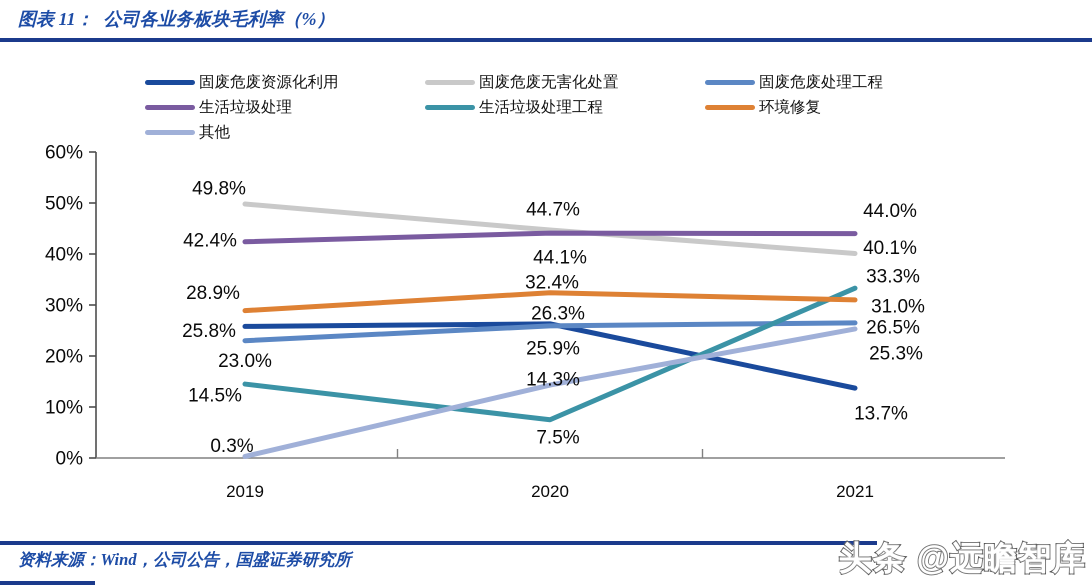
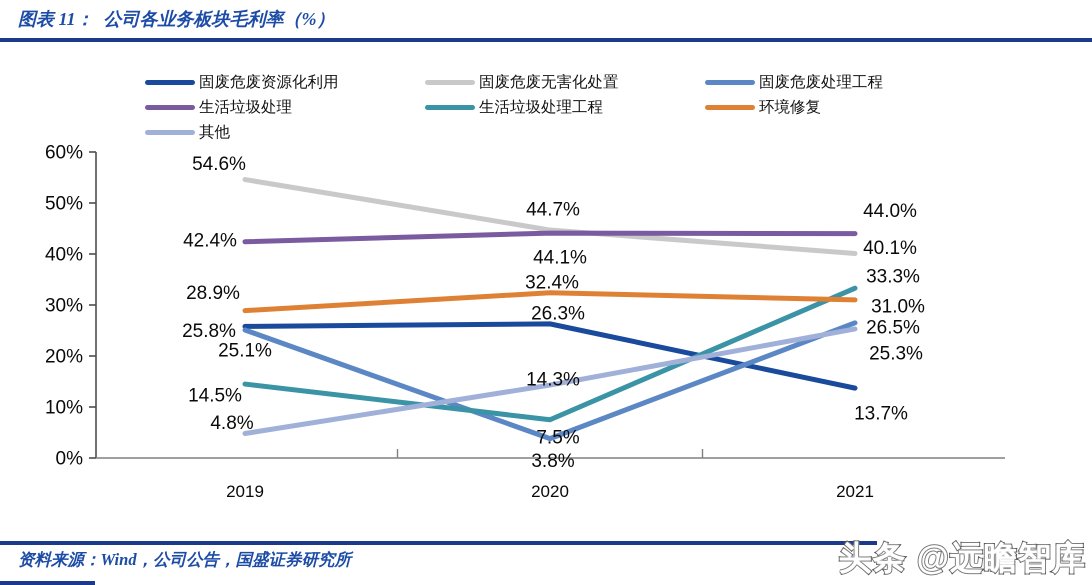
固废危废无害化处置/2019: 49.8% -> 54.6%
固废危废处理工程/2019: 23.0% -> 25.1%
其他/2019: 0.3% -> 4.8%
固废危废处理工程/2020: 25.9% -> 3.8%
